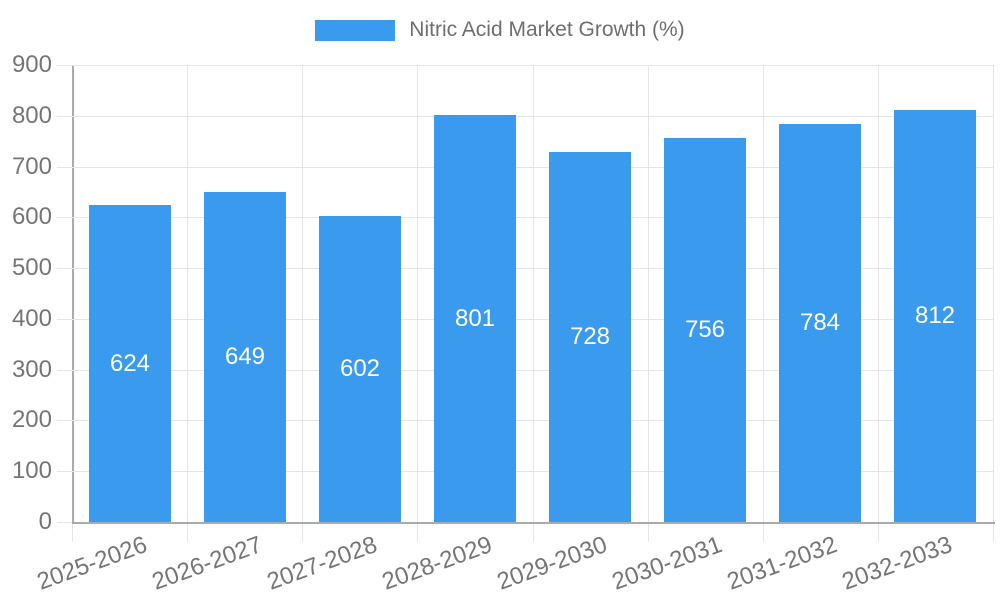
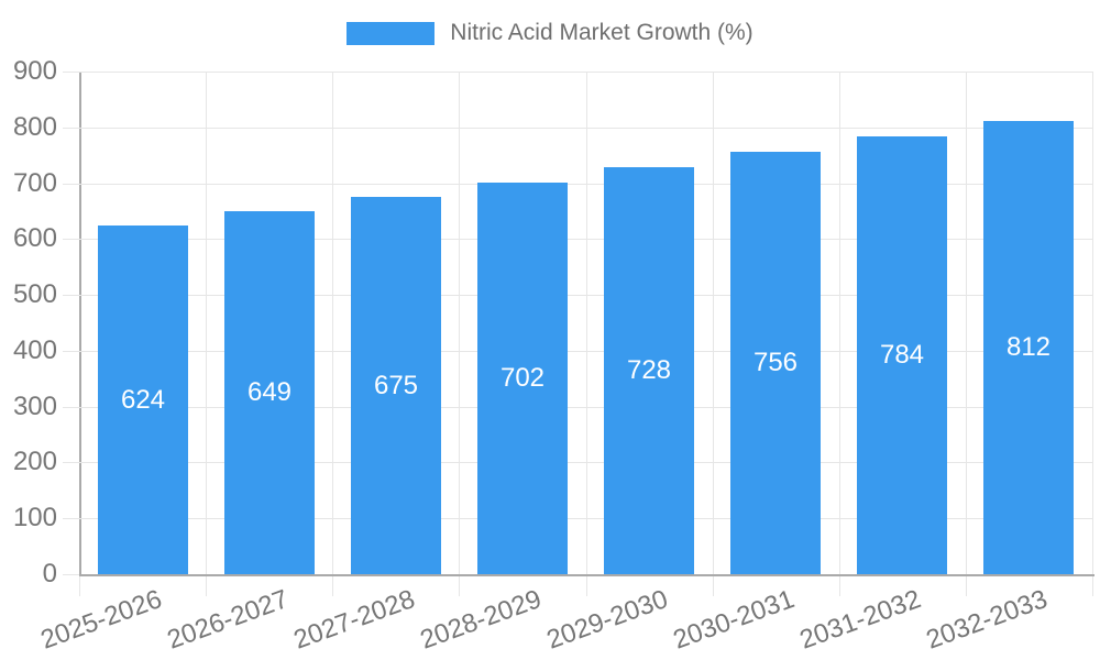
2027-2028: 602 -> 675
2028-2029: 801 -> 702
